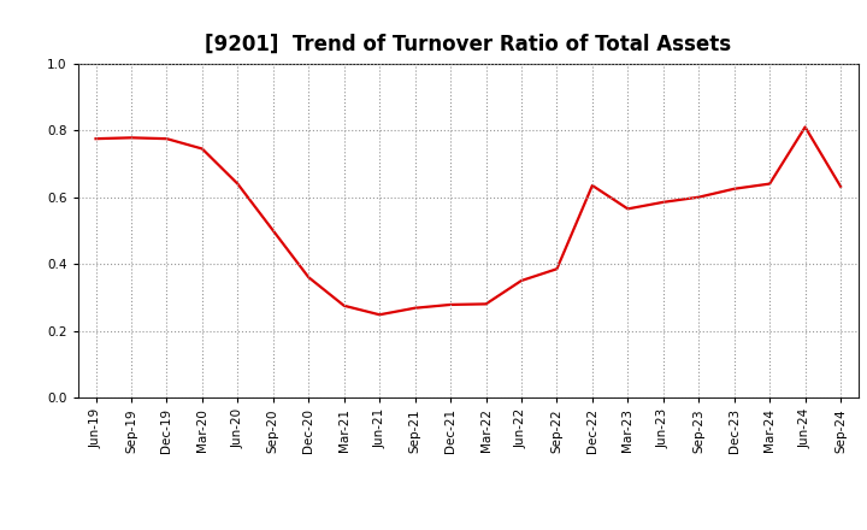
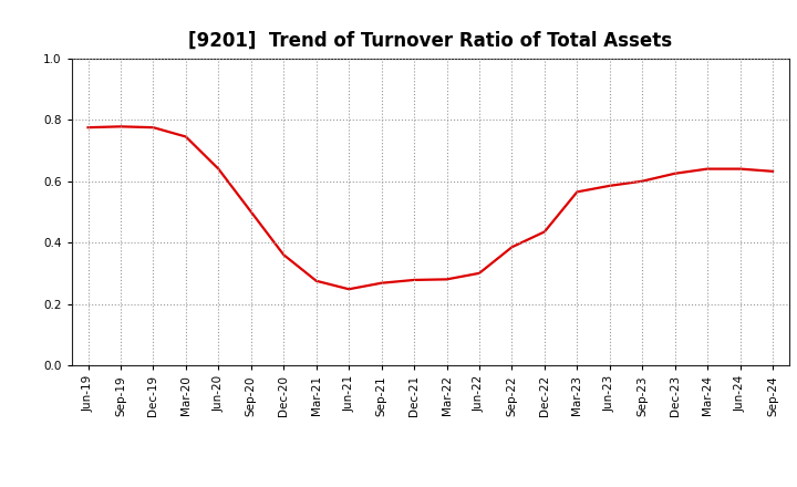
Jun-22: 0.350 -> 0.300
Dec-22: 0.635 -> 0.435
Jun-24: 0.810 -> 0.640
